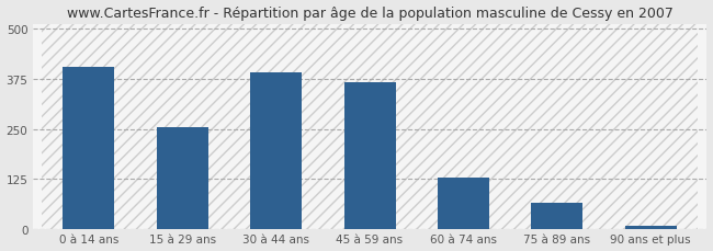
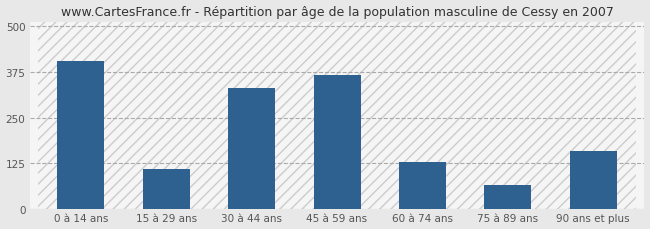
15 à 29 ans: 253 -> 110
30 à 44 ans: 390 -> 330
90 ans et plus: 8 -> 160
